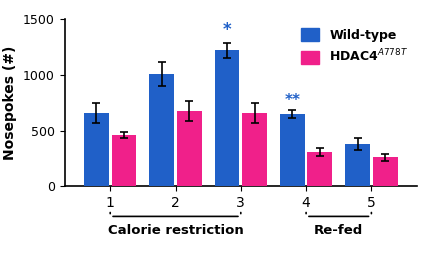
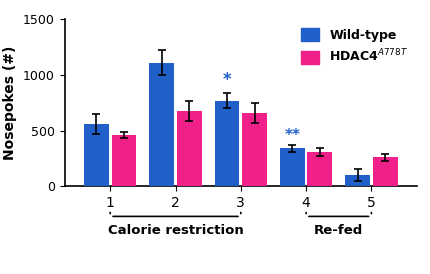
Wild-type/1: 660 -> 560
Wild-type/2: 1010 -> 1110
Wild-type/3: 1220 -> 770
Wild-type/4: 650 -> 340
Wild-type/5: 380 -> 100
